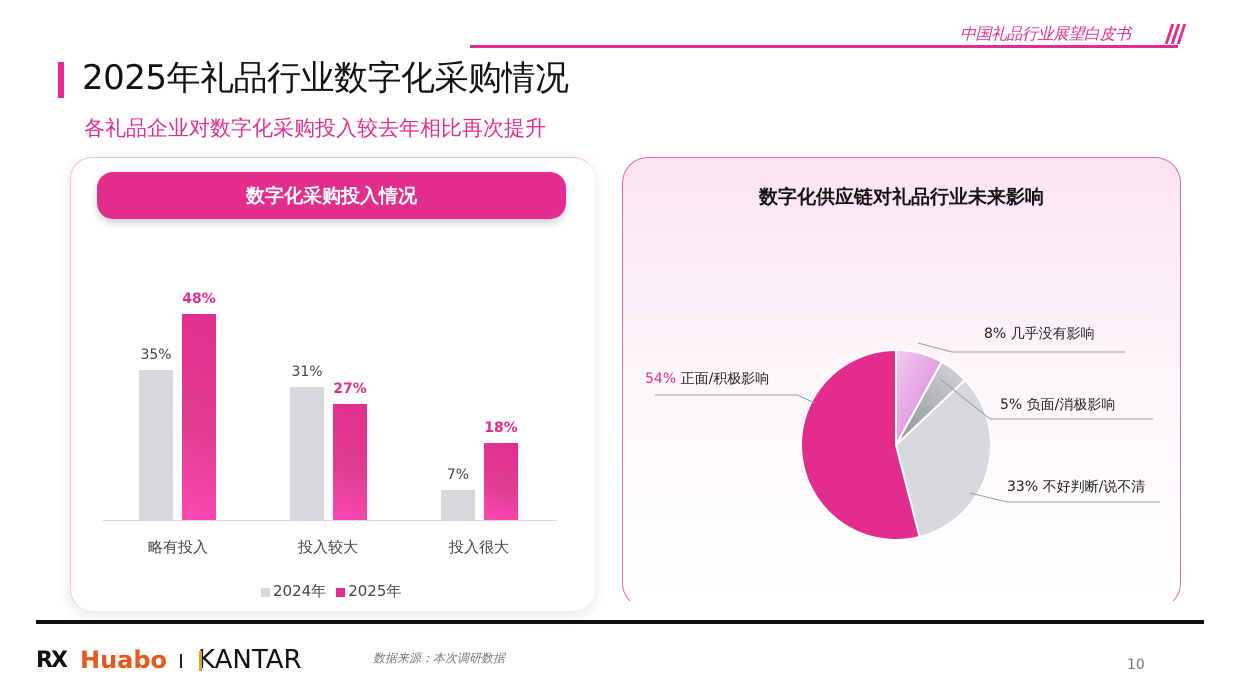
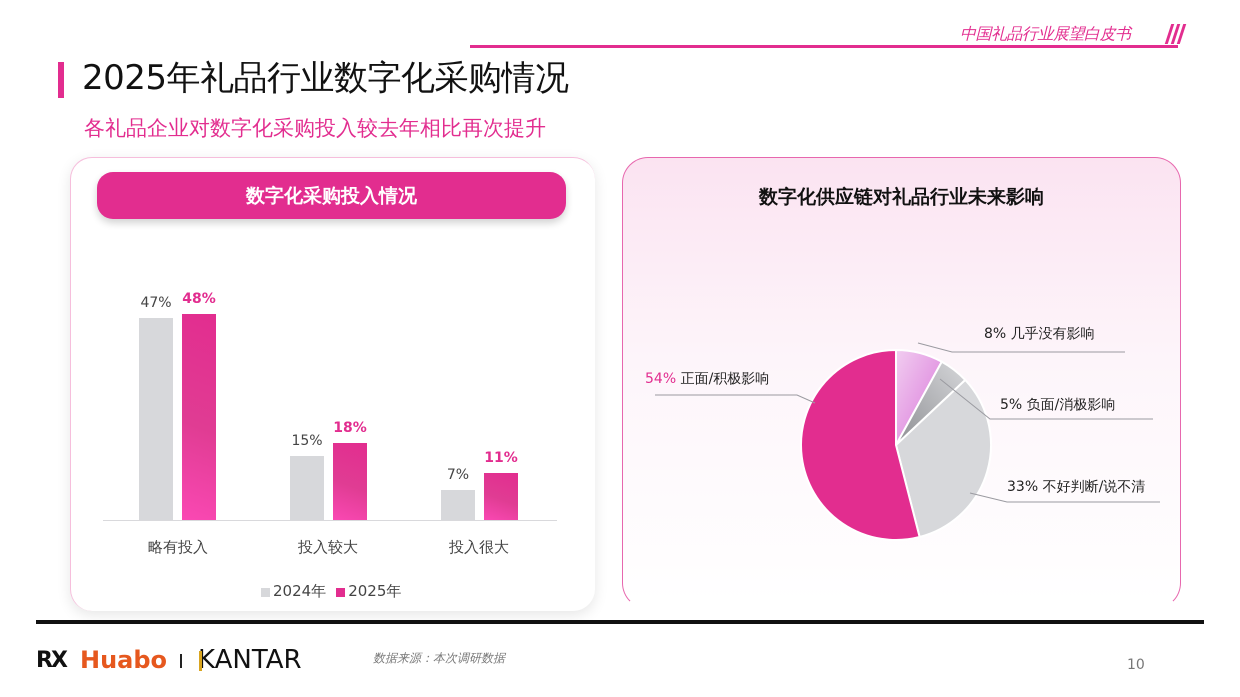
数字化采购投入情况/2024年/略有投入: 35% -> 47%
数字化采购投入情况/2024年/投入较大: 31% -> 15%
数字化采购投入情况/2025年/投入较大: 27% -> 18%
数字化采购投入情况/2025年/投入很大: 18% -> 11%
